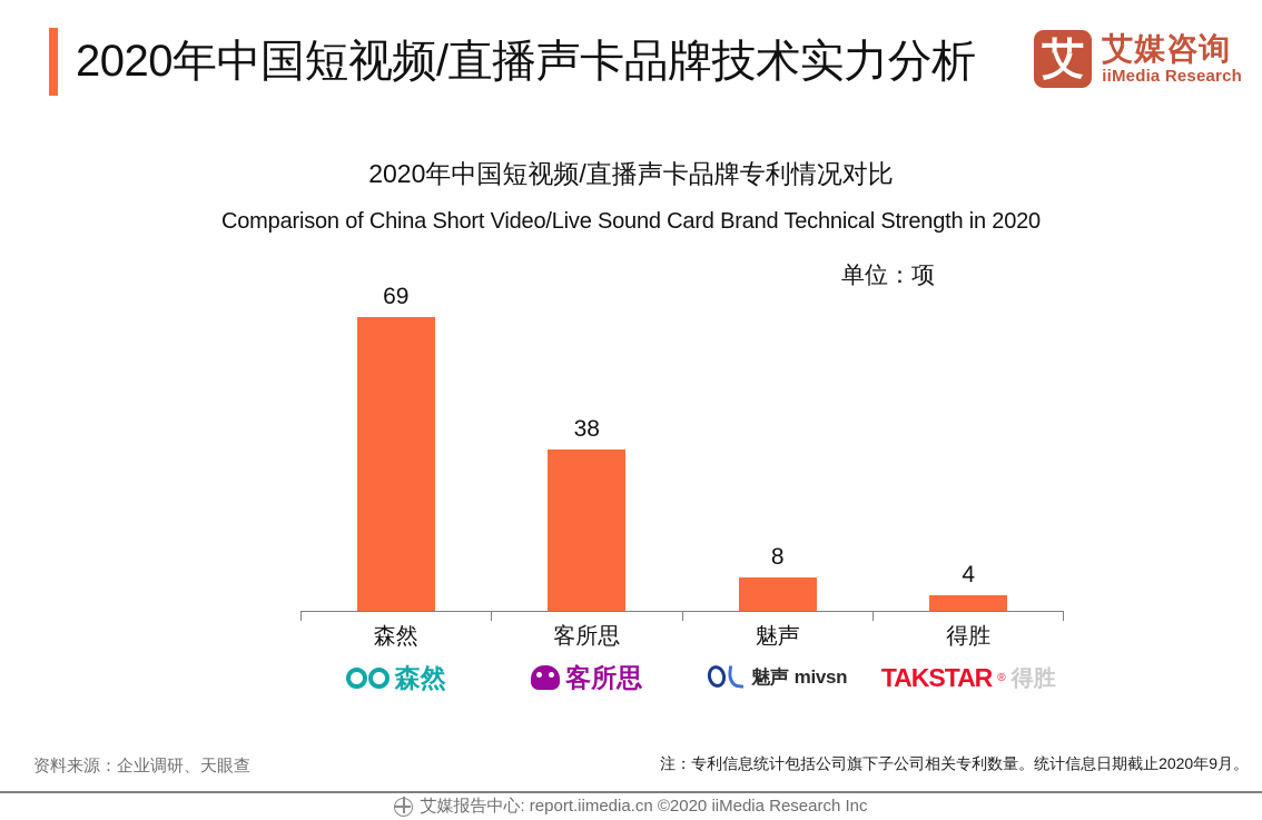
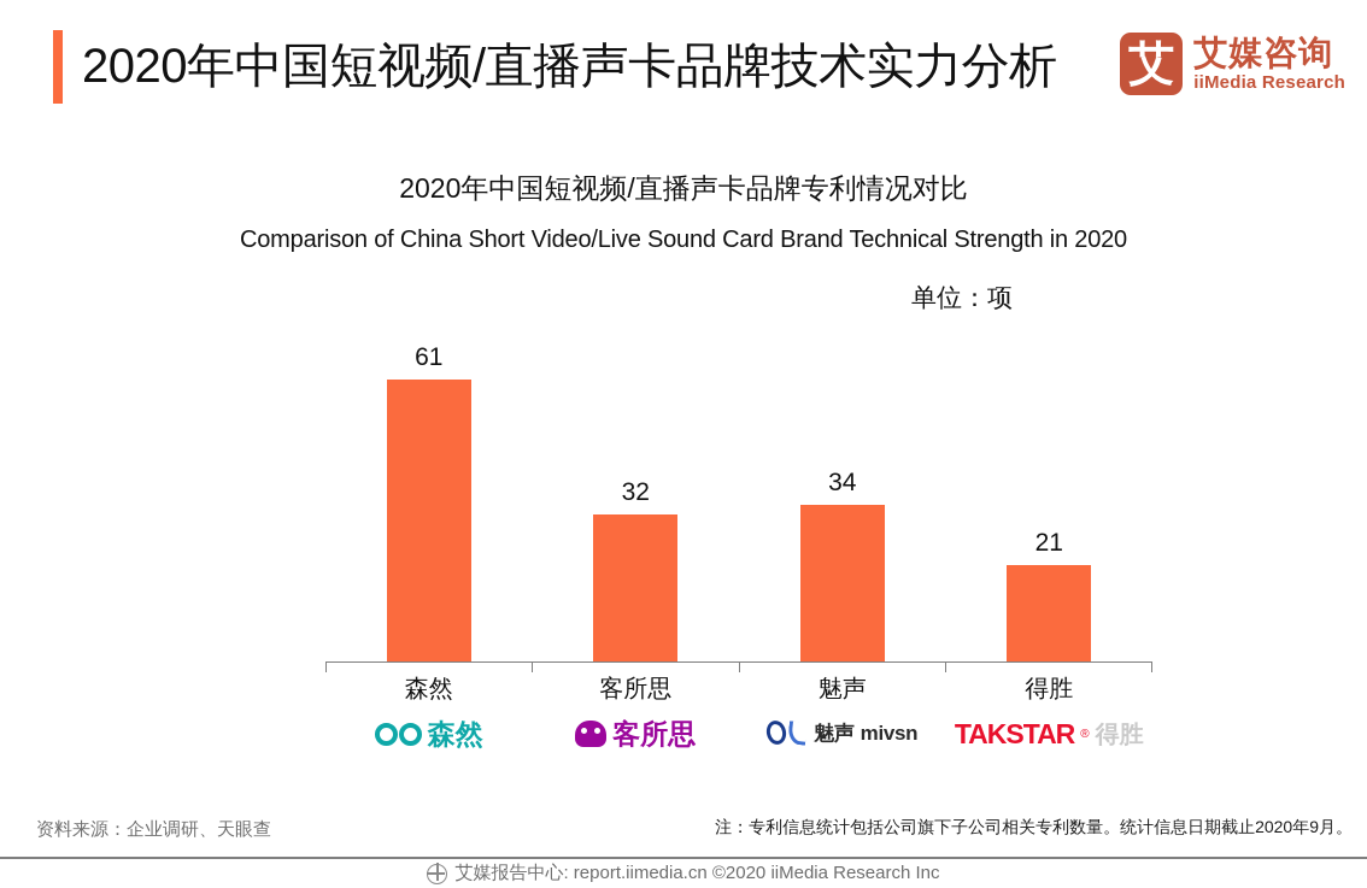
森然: 69 -> 61
客所思: 38 -> 32
魅声: 8 -> 34
得胜: 4 -> 21
